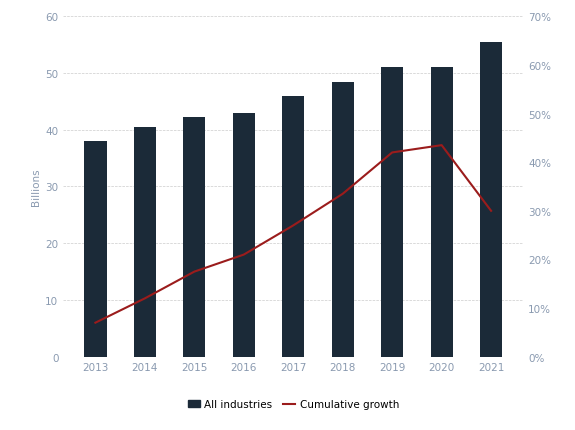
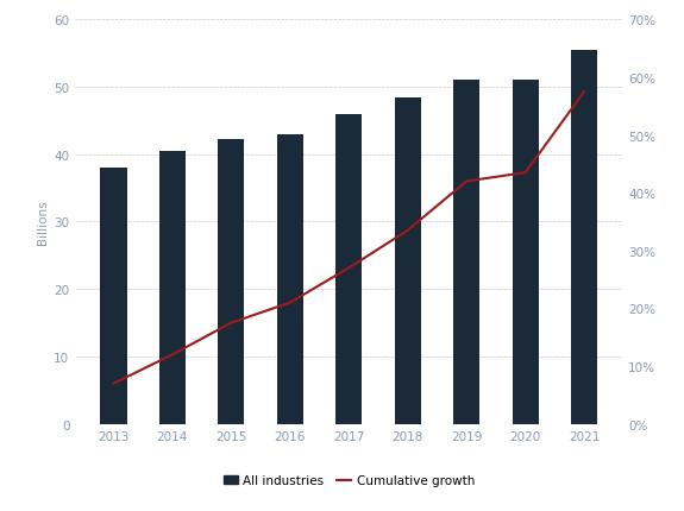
Cumulative growth/2021: 30.0% -> 57.5%
